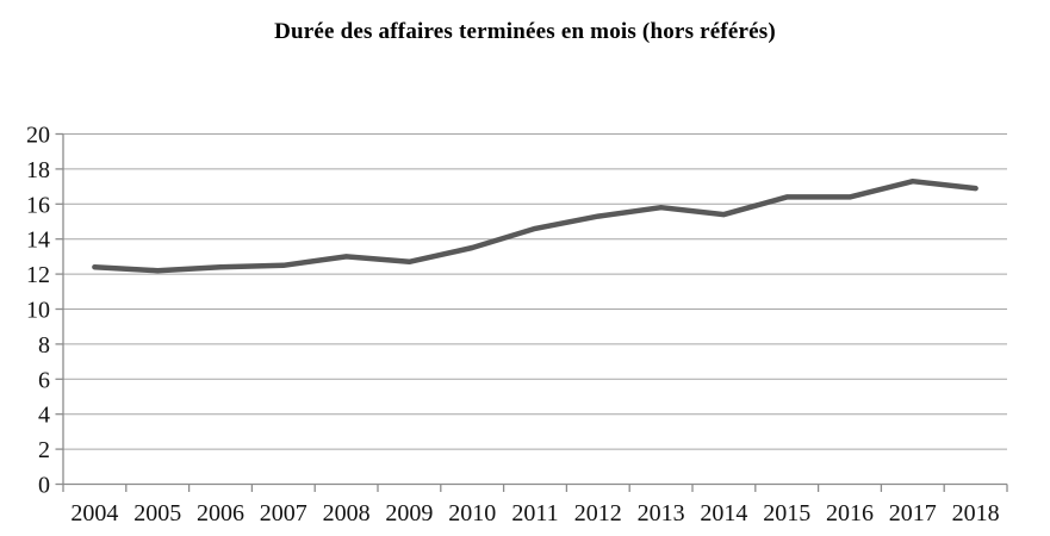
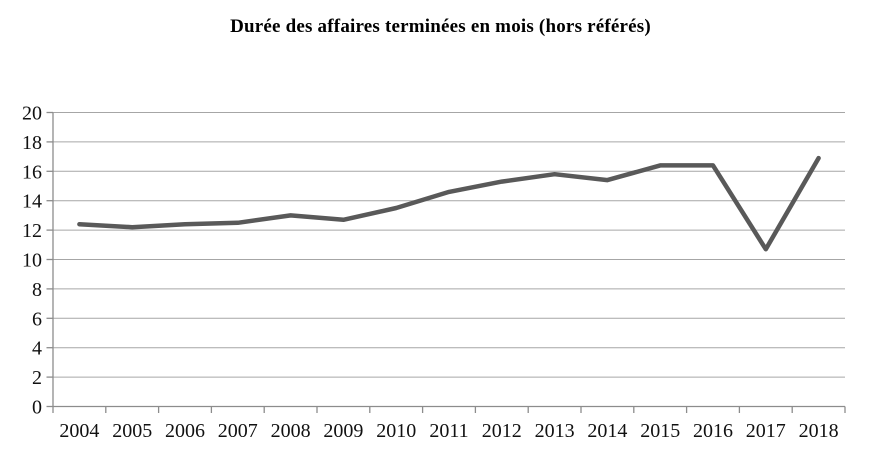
2017: 17.3 -> 10.7
